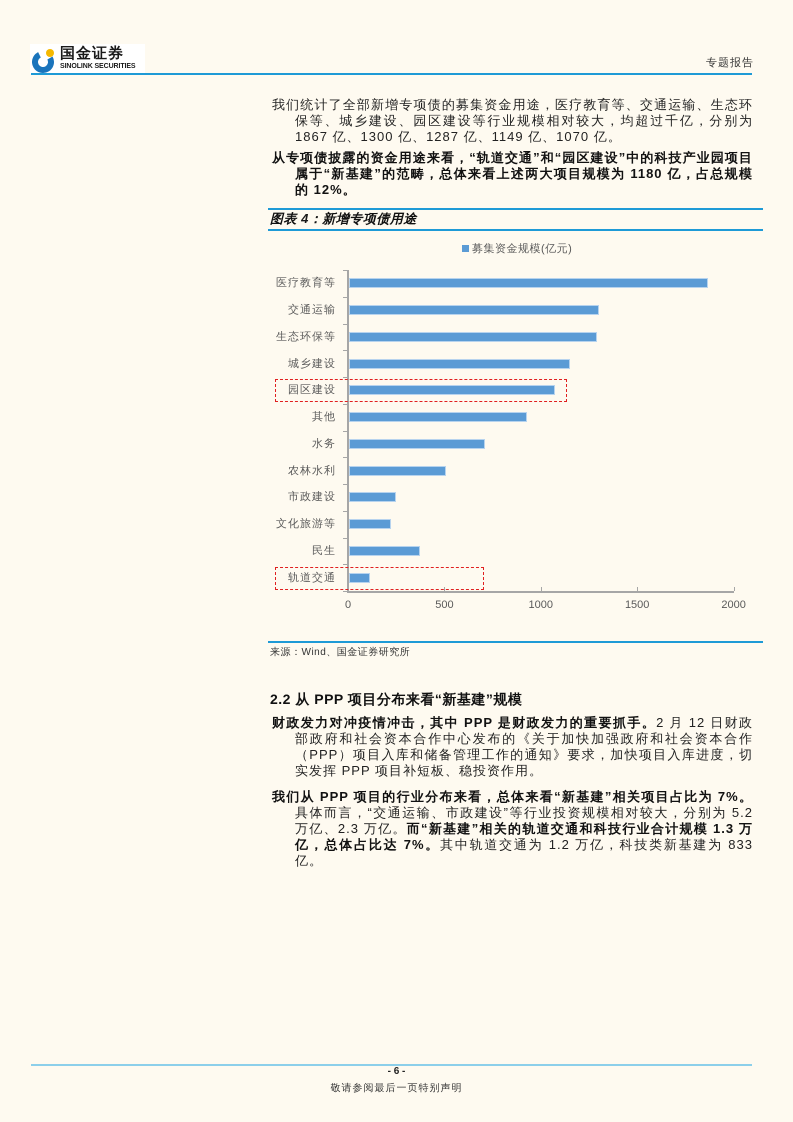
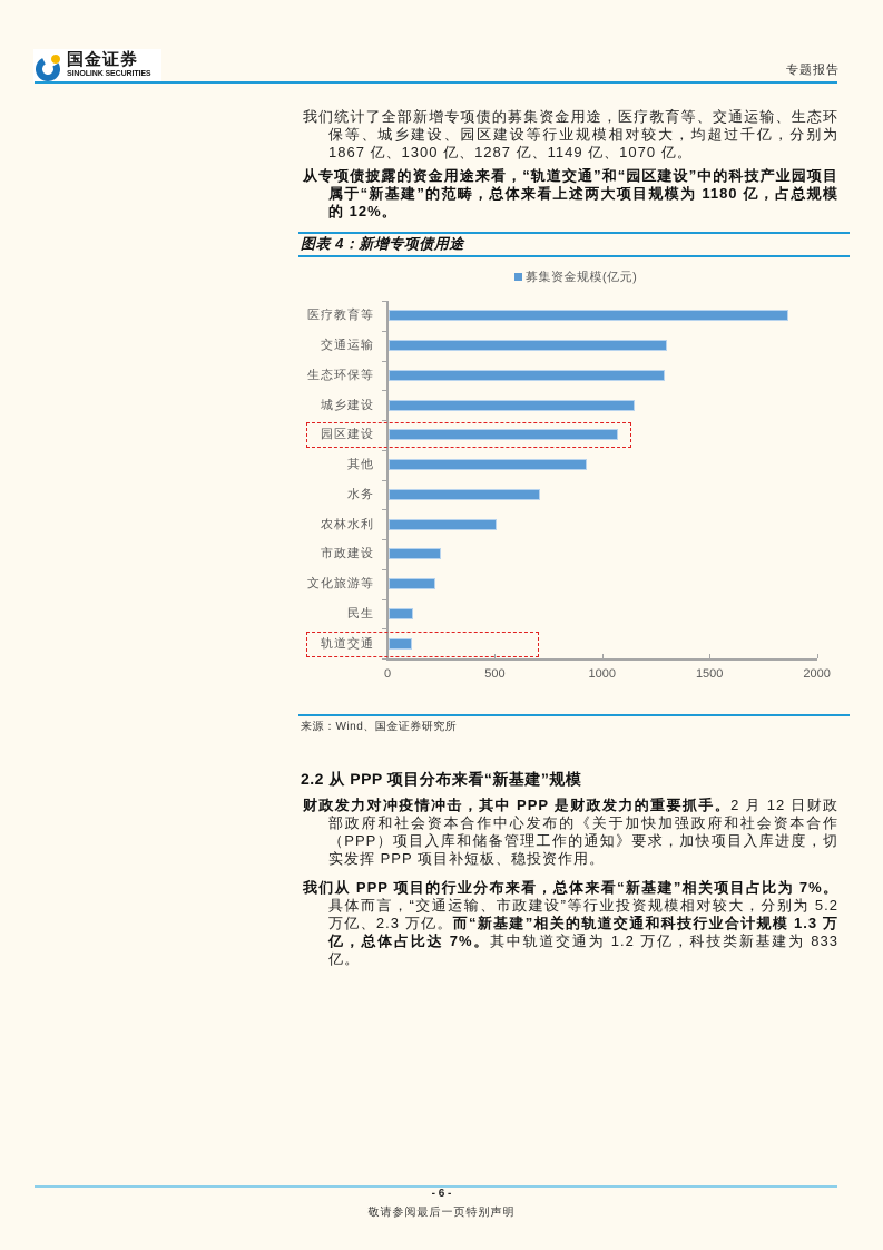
民生: 370 -> 120
